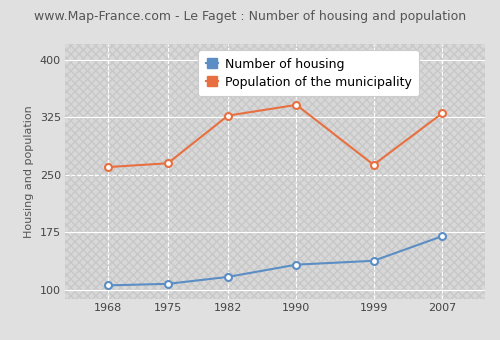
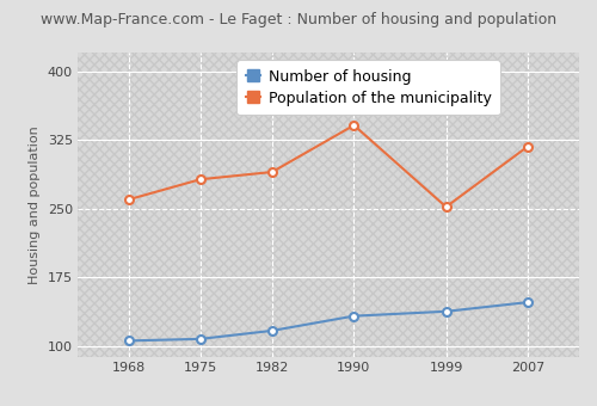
Population of the municipality/1975: 265 -> 282
Population of the municipality/1982: 327 -> 290
Population of the municipality/1999: 263 -> 252
Number of housing/2007: 170 -> 148
Population of the municipality/2007: 330 -> 318
